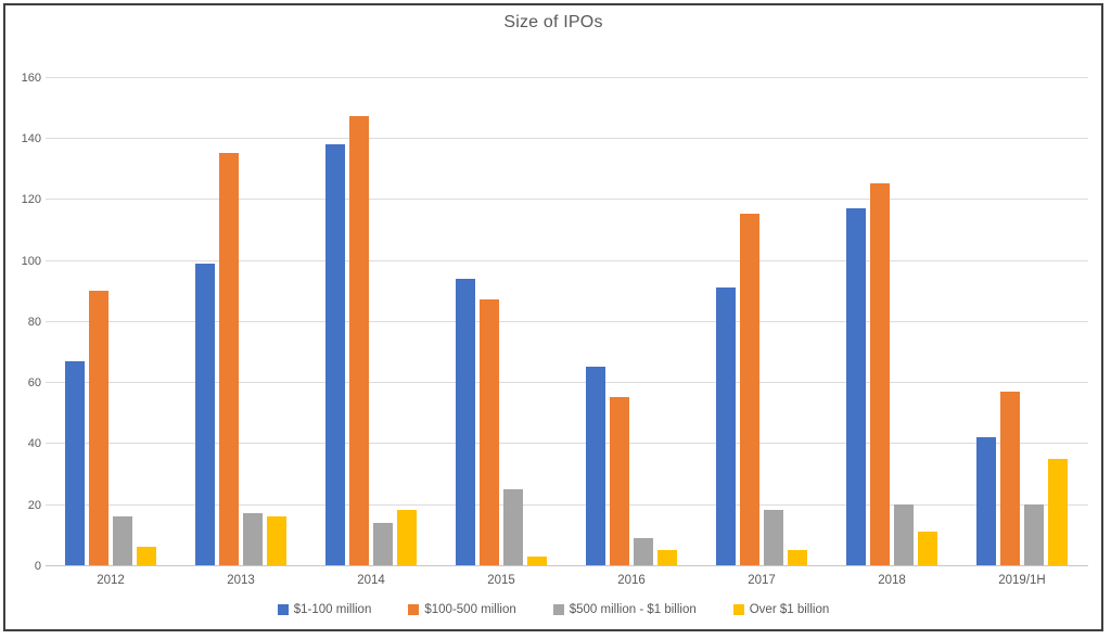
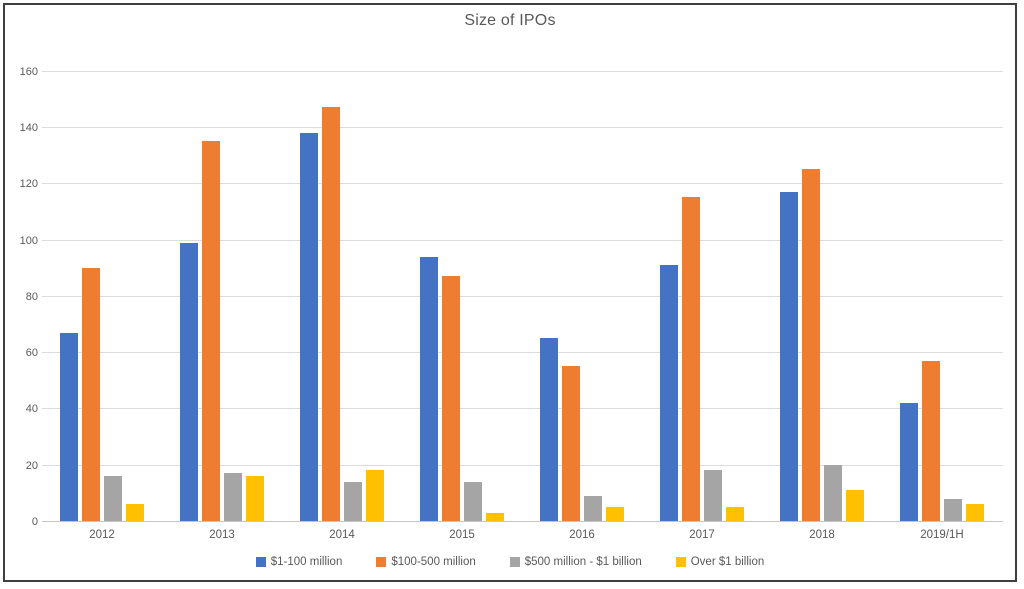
$500 million - $1 billion/2015: 25 -> 14
$500 million - $1 billion/2019/1H: 20 -> 8
Over $1 billion/2019/1H: 35 -> 6
